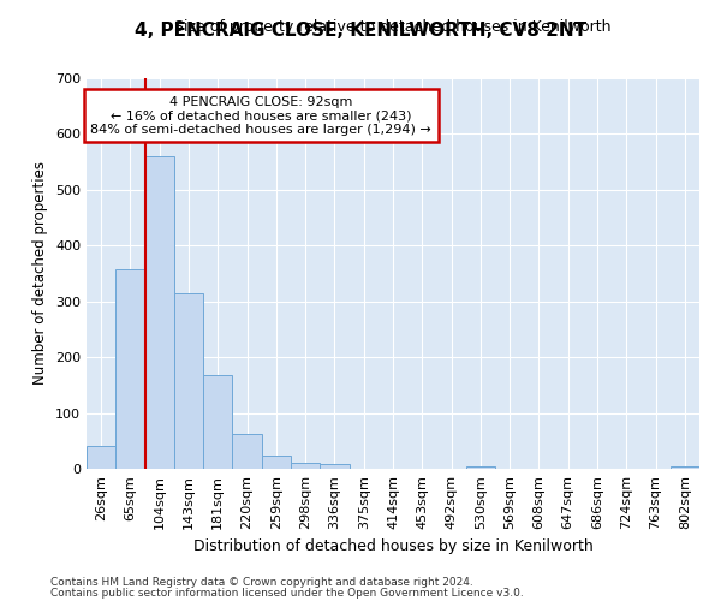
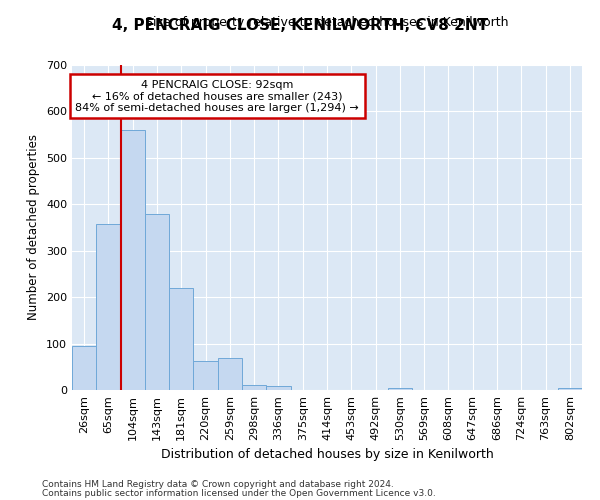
26sqm: 40 -> 95
143sqm: 315 -> 380
181sqm: 168 -> 220
259sqm: 23 -> 70
